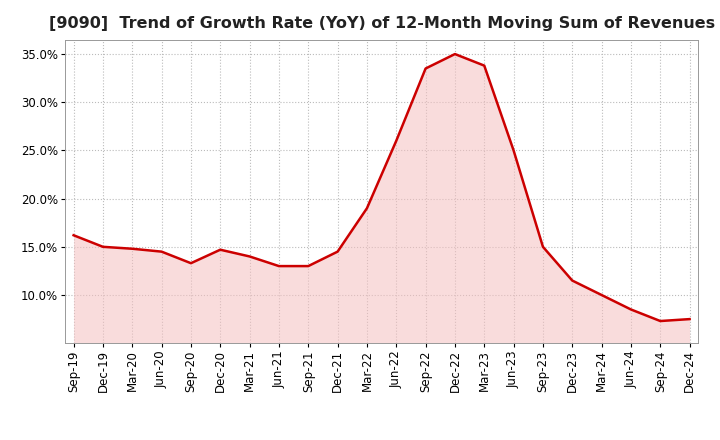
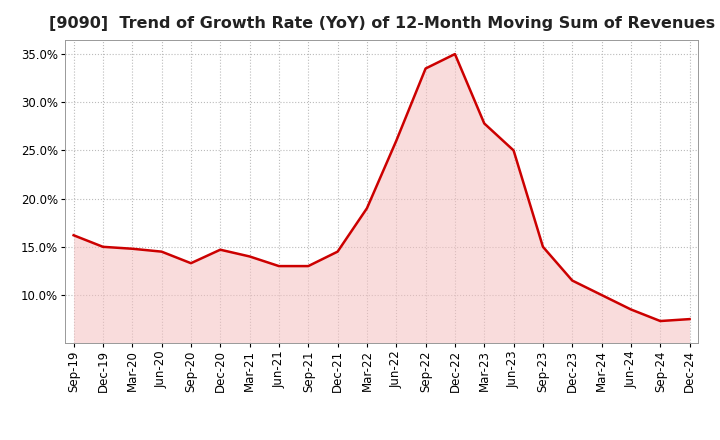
Mar-23: 33.8% -> 27.8%
